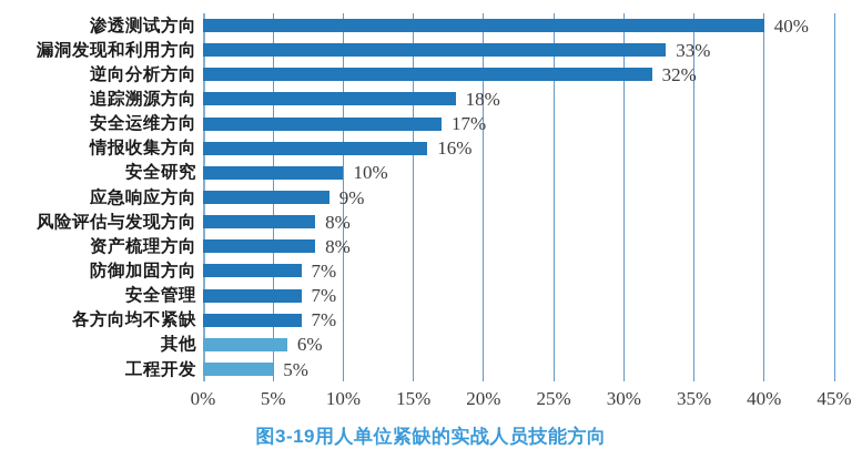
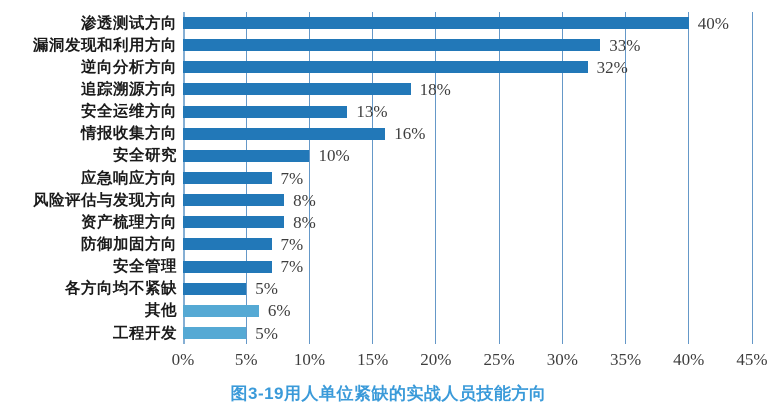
安全运维方向: 17% -> 13%
应急响应方向: 9% -> 7%
各方向均不紧缺: 7% -> 5%
